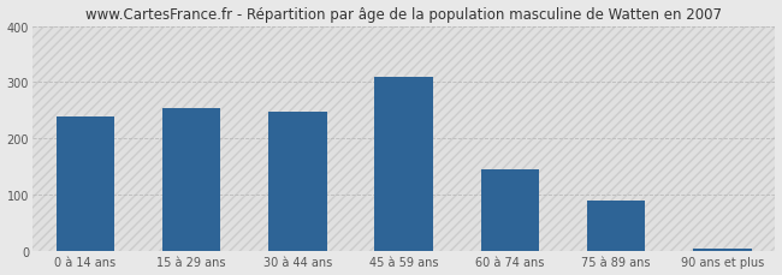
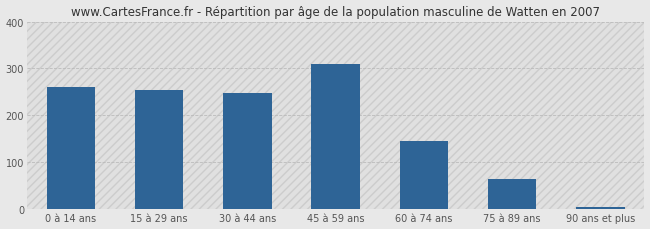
0 à 14 ans: 240 -> 260
75 à 89 ans: 90 -> 65
